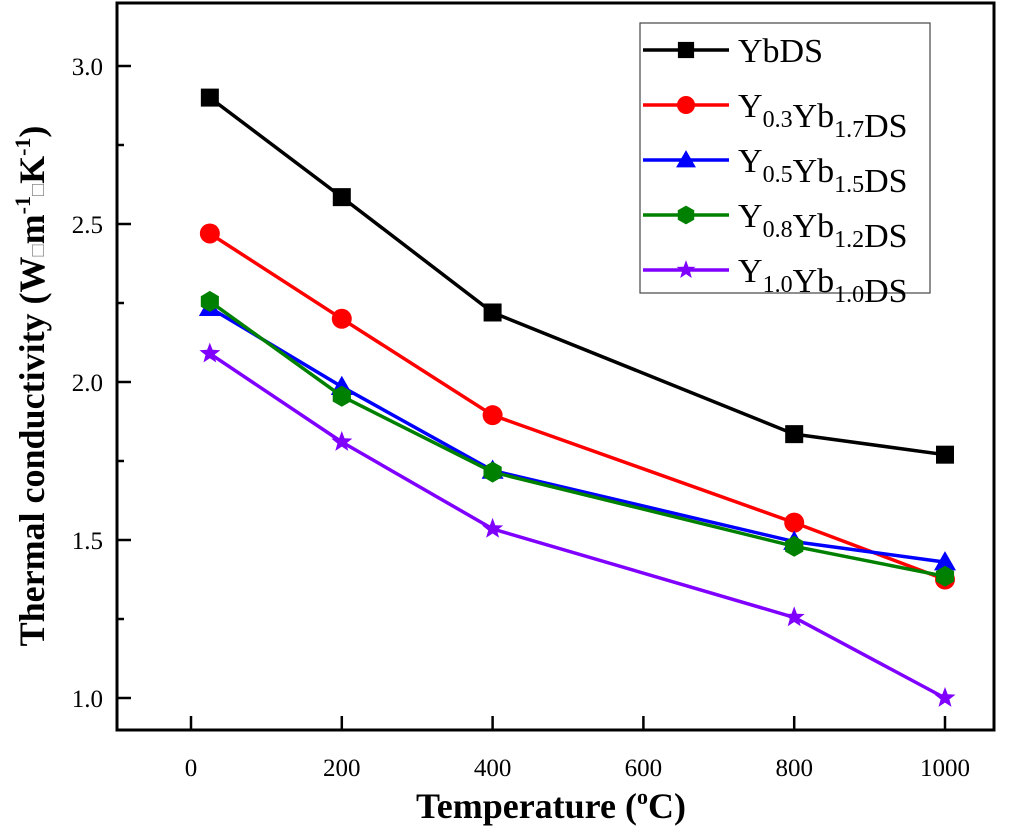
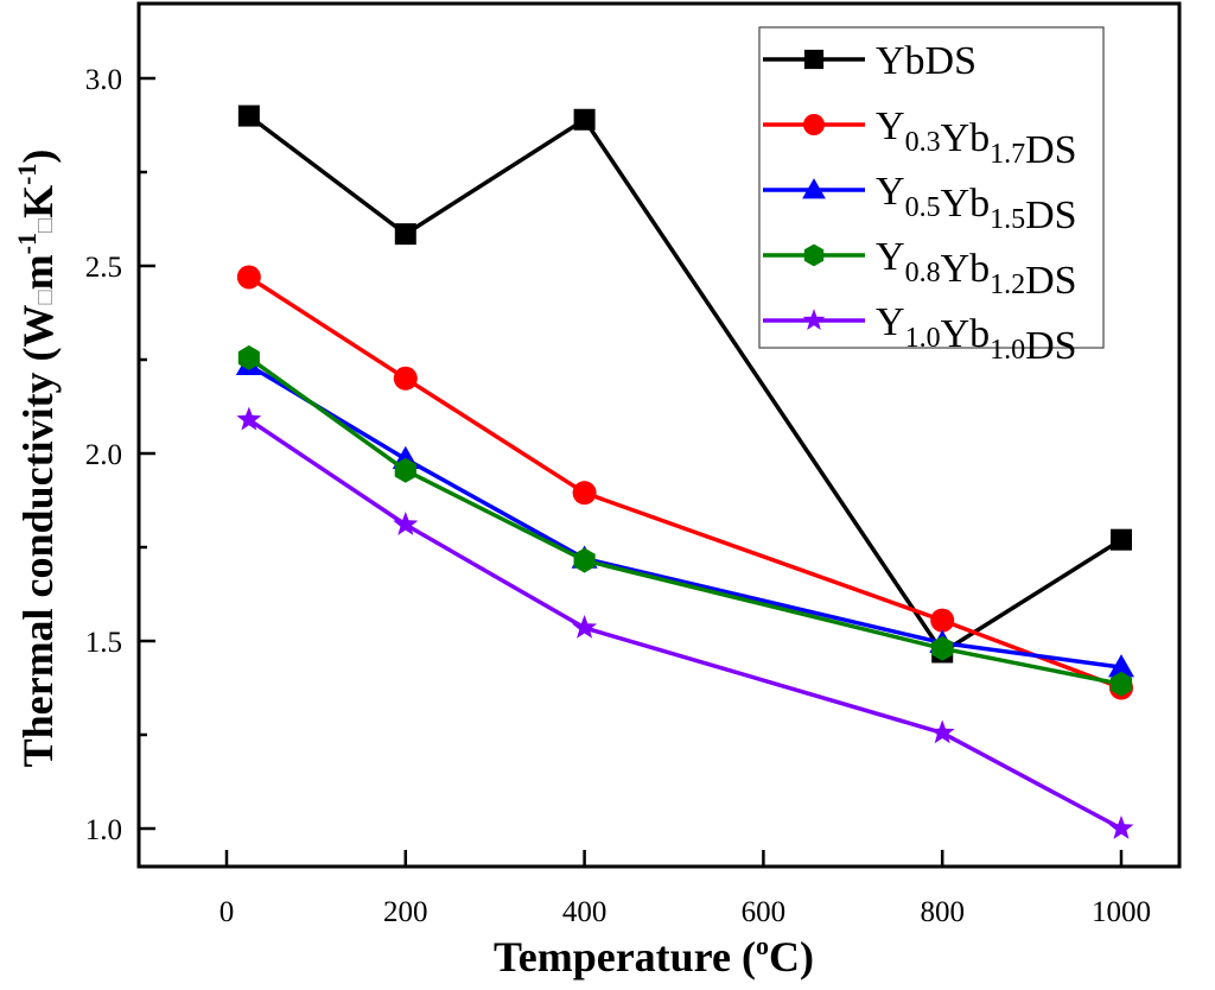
YbDS/400: 2.22 -> 2.89
YbDS/800: 1.83 -> 1.47
